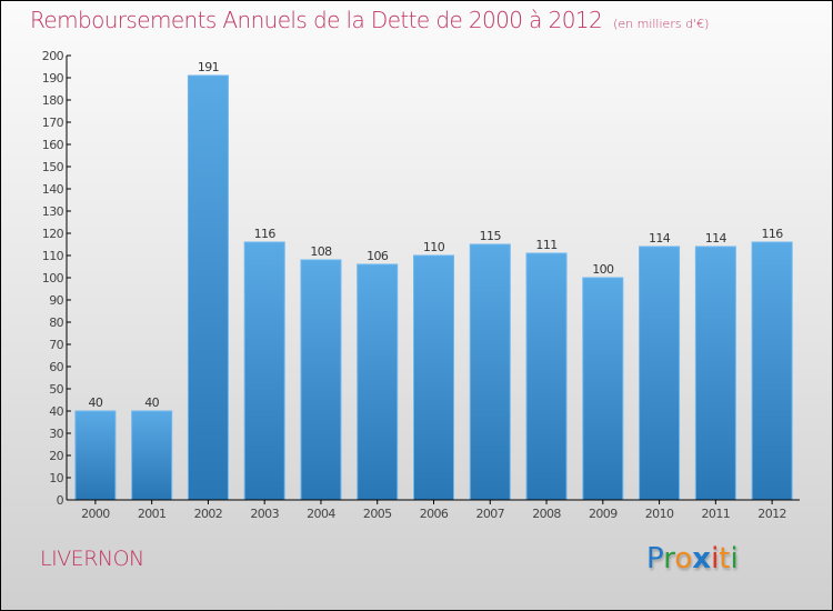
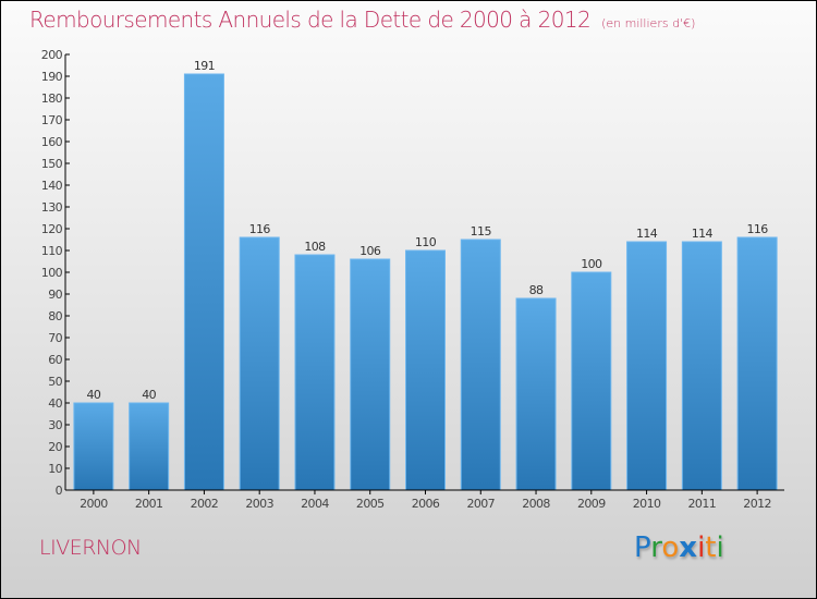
2008: 111 -> 88
